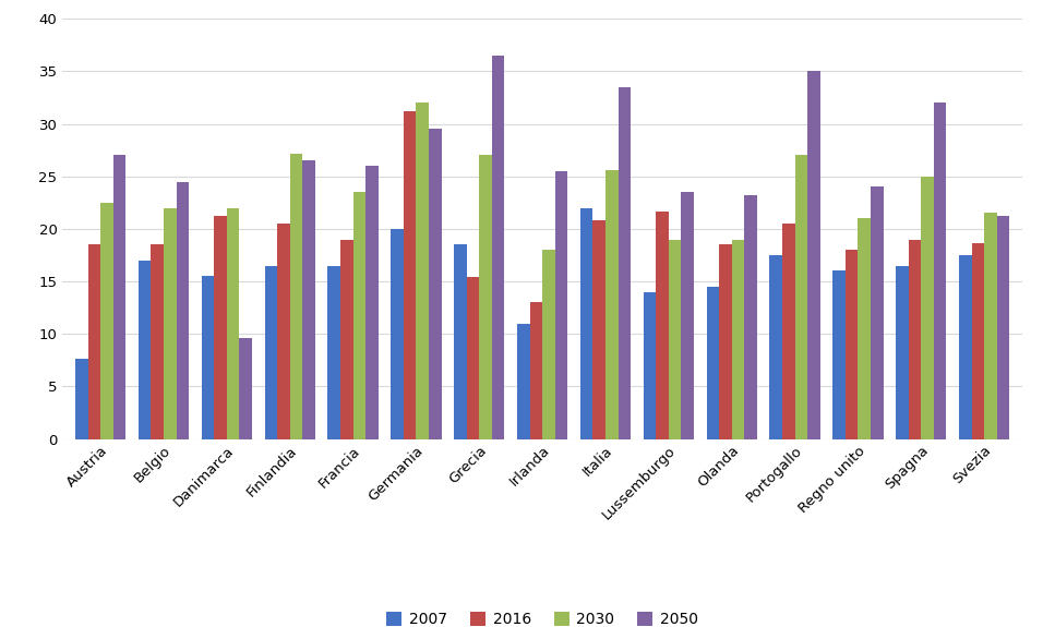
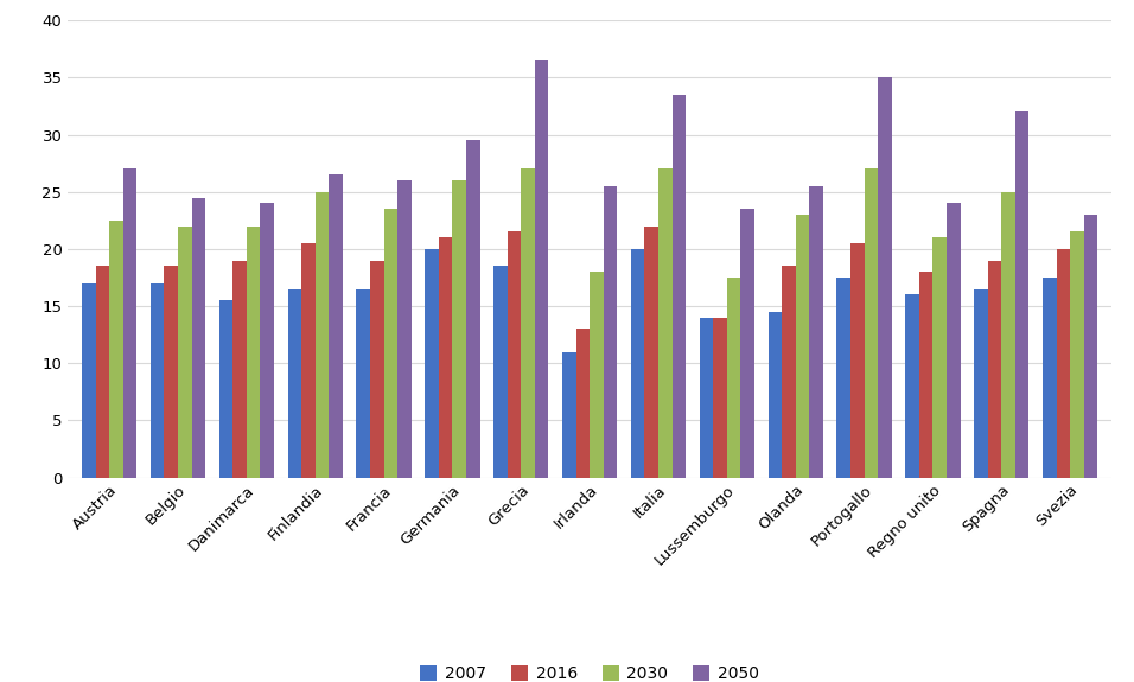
2007/Austria: 7.6 -> 17.0
2016/Danimarca: 21.2 -> 19.0
2050/Danimarca: 9.6 -> 24.0
2030/Finlandia: 27.2 -> 25.0
2016/Germania: 31.2 -> 21.0
2030/Germania: 32.0 -> 26.0
2016/Grecia: 15.4 -> 21.5
2007/Italia: 22.0 -> 20.0
2016/Italia: 20.8 -> 22.0
2030/Italia: 25.6 -> 27.0
2016/Lussemburgo: 21.6 -> 14.0
2030/Lussemburgo: 19.0 -> 17.5
2030/Olanda: 19.0 -> 23.0
2050/Olanda: 23.2 -> 25.5
2016/Svezia: 18.6 -> 20.0
2050/Svezia: 21.2 -> 23.0
